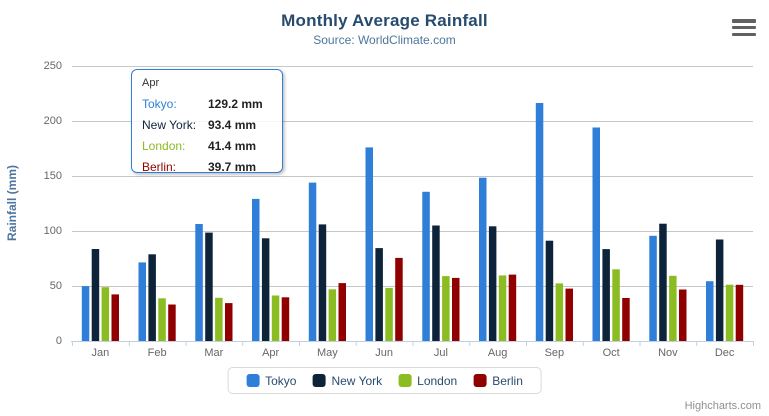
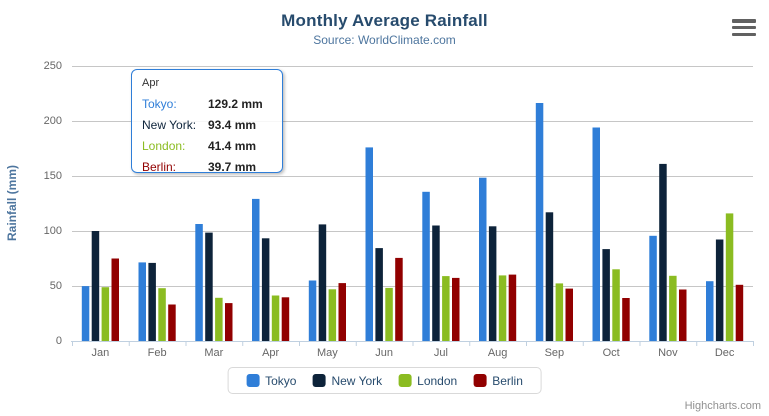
New York/Jan: 84 -> 100
Berlin/Jan: 42 -> 75
New York/Feb: 79 -> 71
London/Feb: 39 -> 48
Tokyo/May: 144 -> 55
New York/Sep: 91 -> 117
New York/Nov: 107 -> 161
London/Dec: 51 -> 116
